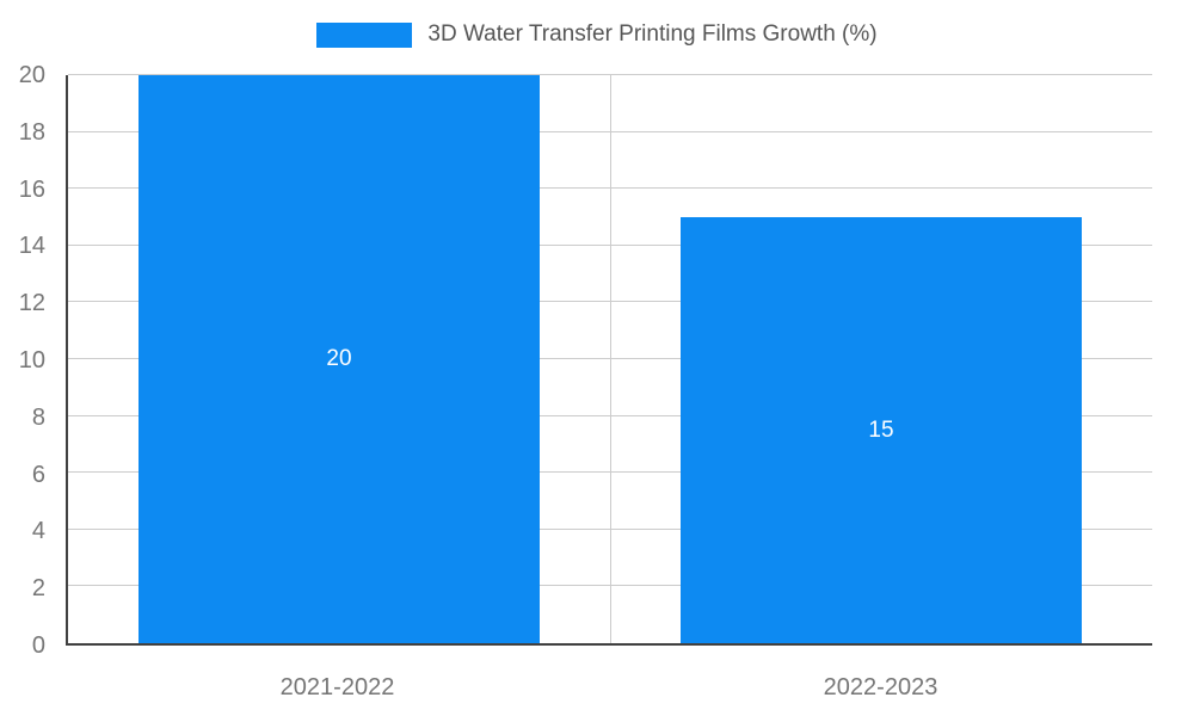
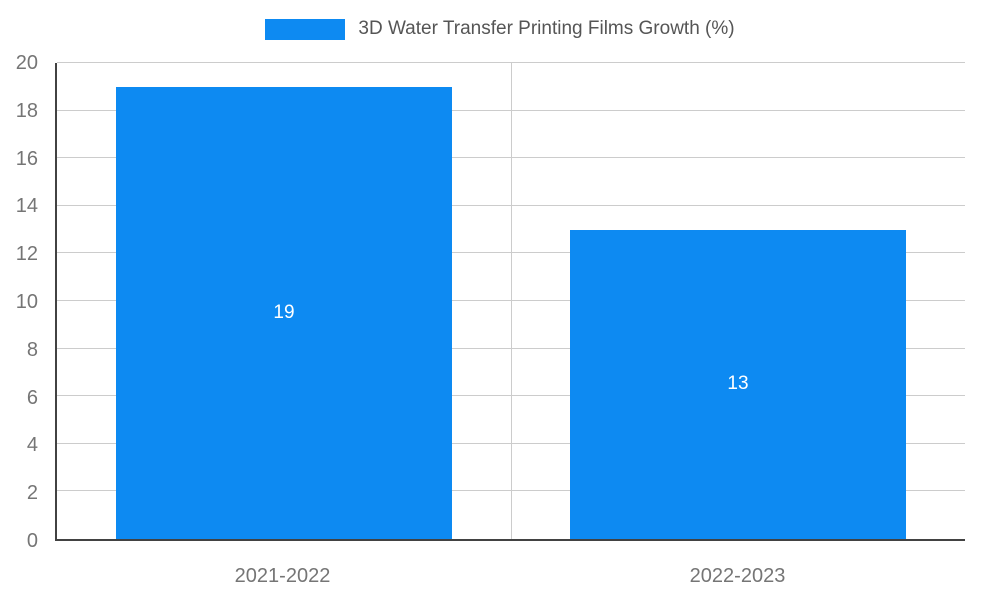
2021-2022: 20 -> 19
2022-2023: 15 -> 13
